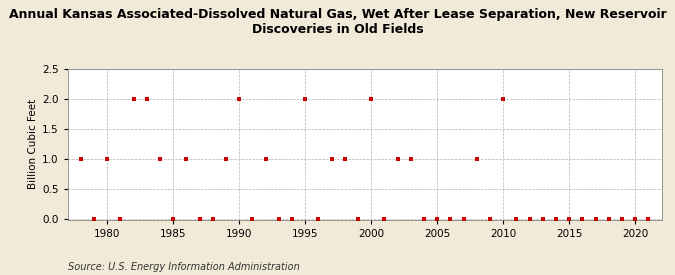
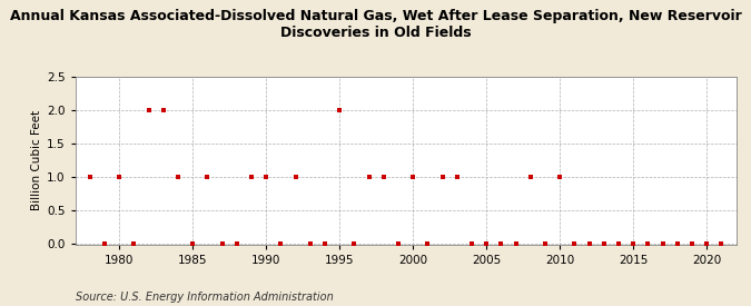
1990: 2 -> 1
2000: 2 -> 1
2010: 2 -> 1
